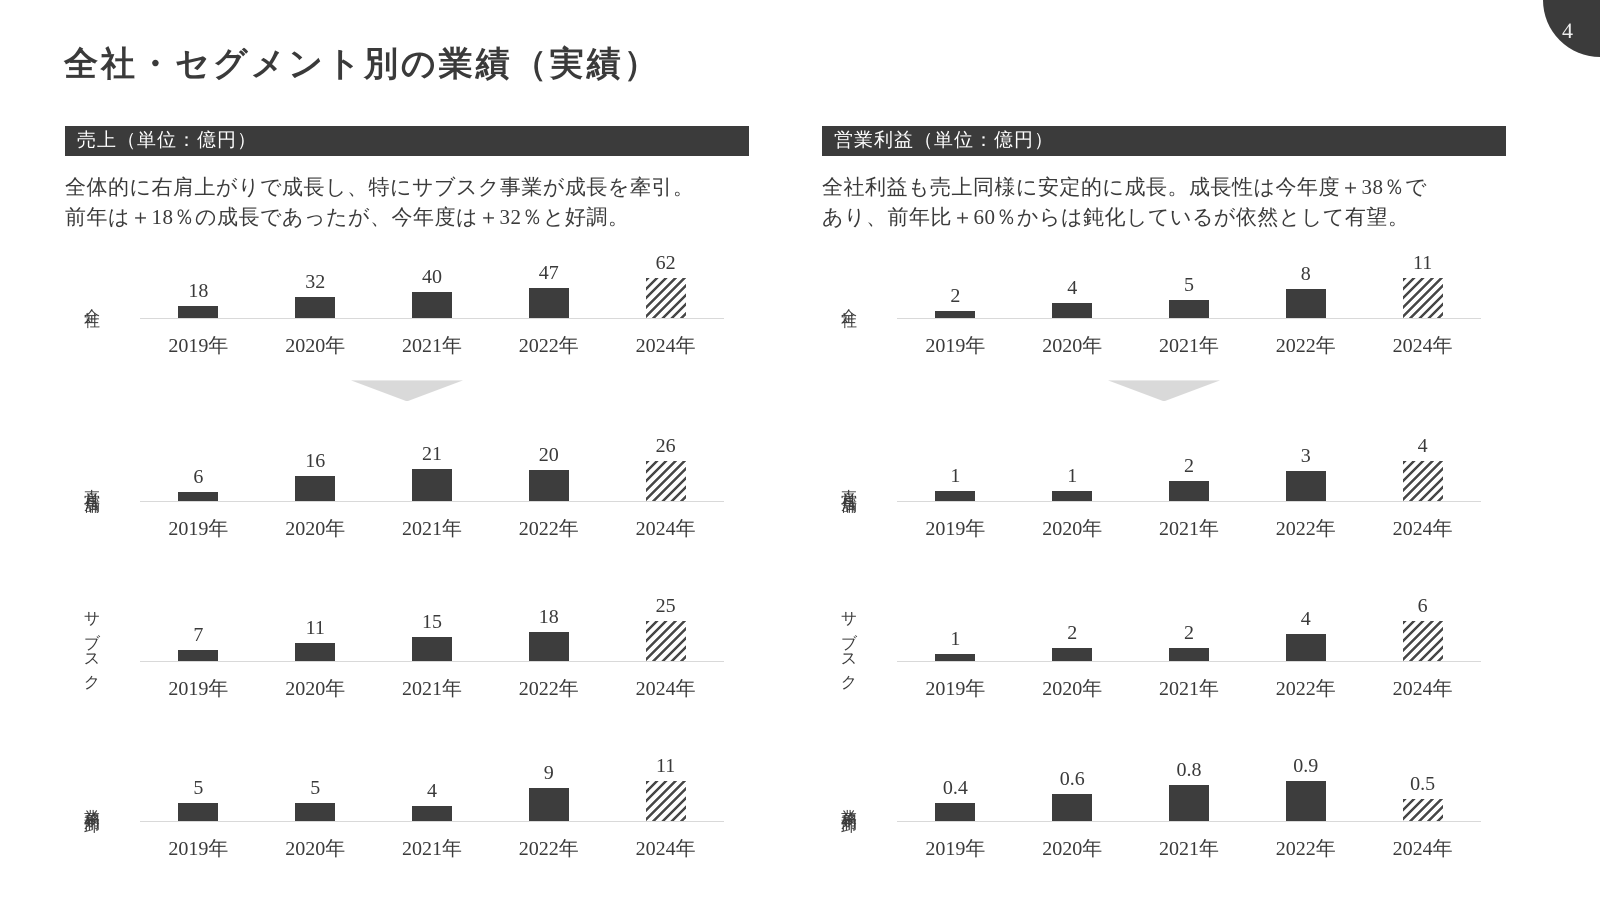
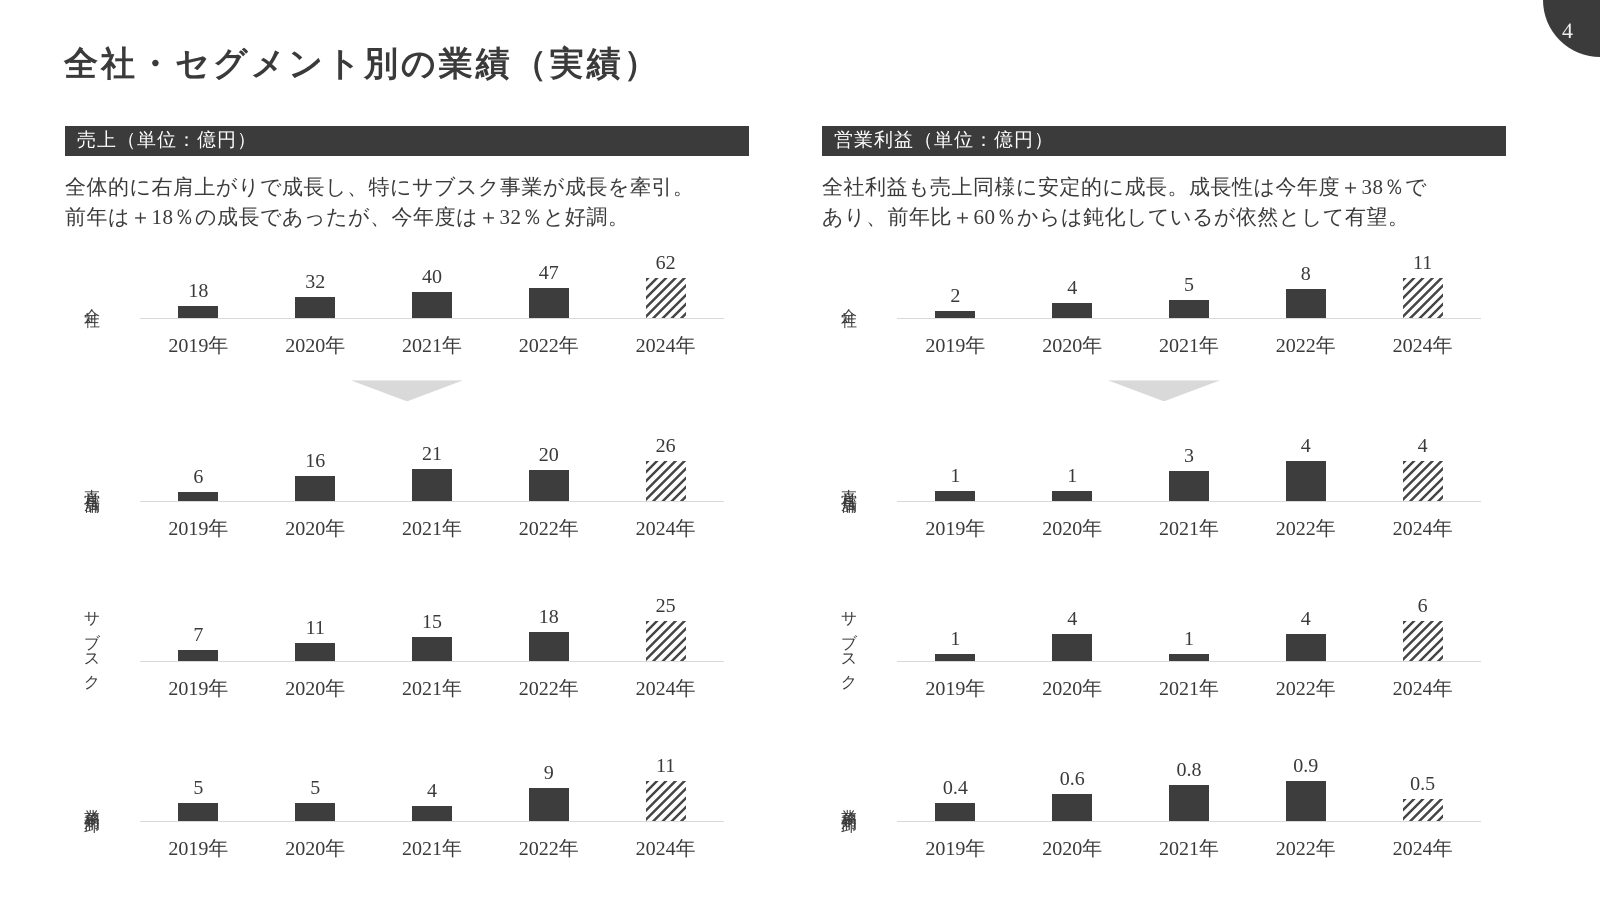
営業利益（単位：億円）/サブスク/2020年: 2 -> 4
営業利益（単位：億円）/直営店舗/2021年: 2 -> 3
営業利益（単位：億円）/サブスク/2021年: 2 -> 1
営業利益（単位：億円）/直営店舗/2022年: 3 -> 4
